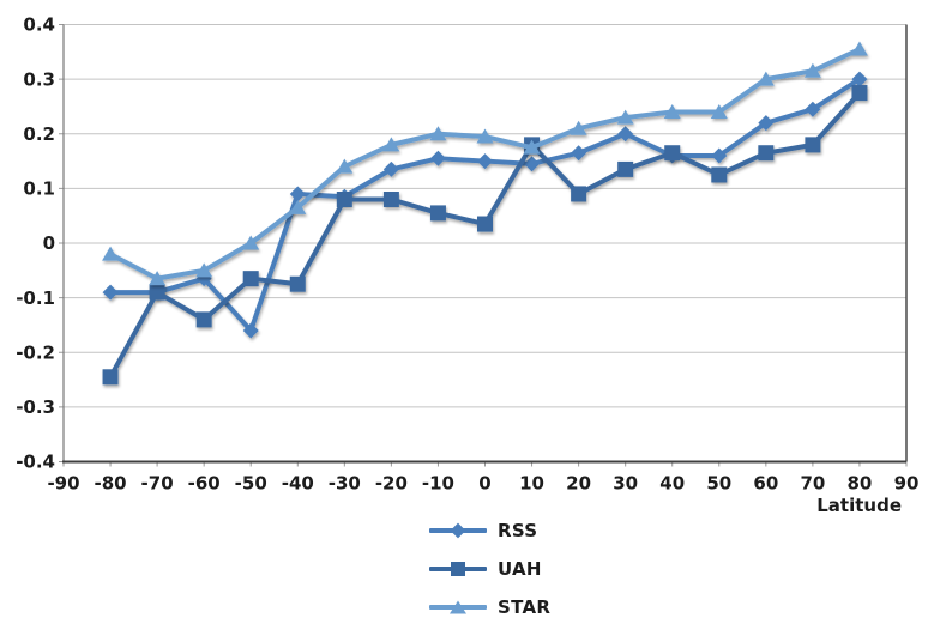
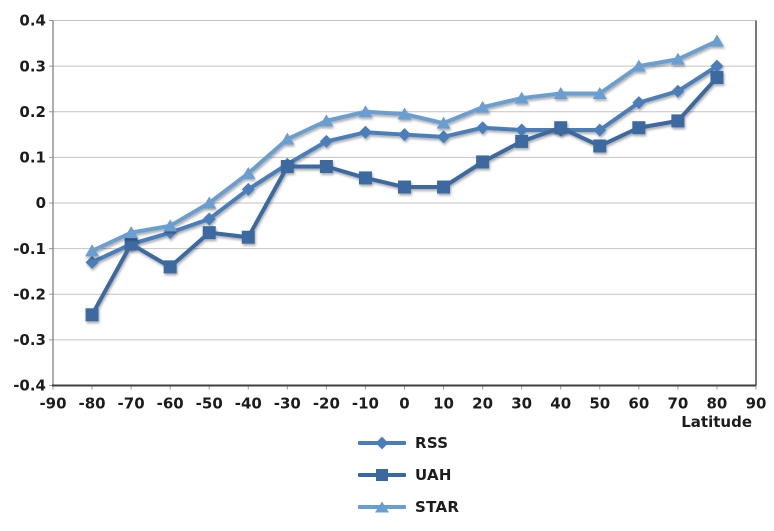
RSS/-80: -0.09 -> -0.13
STAR/-80: -0.02 -> -0.10
RSS/-50: -0.16 -> -0.04
RSS/-40: 0.09 -> 0.03
UAH/10: 0.18 -> 0.04
RSS/30: 0.20 -> 0.16
